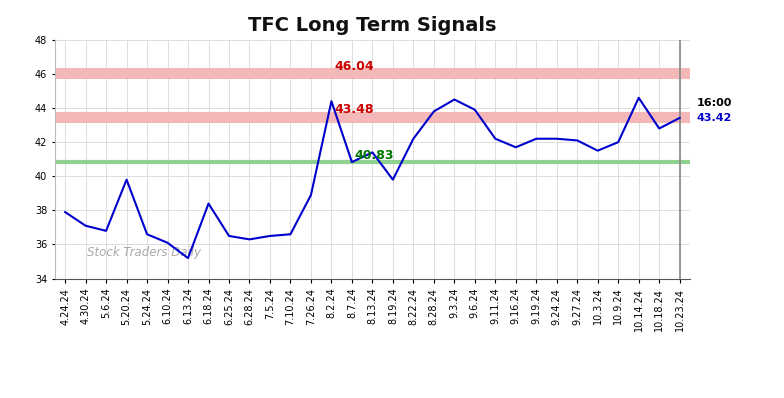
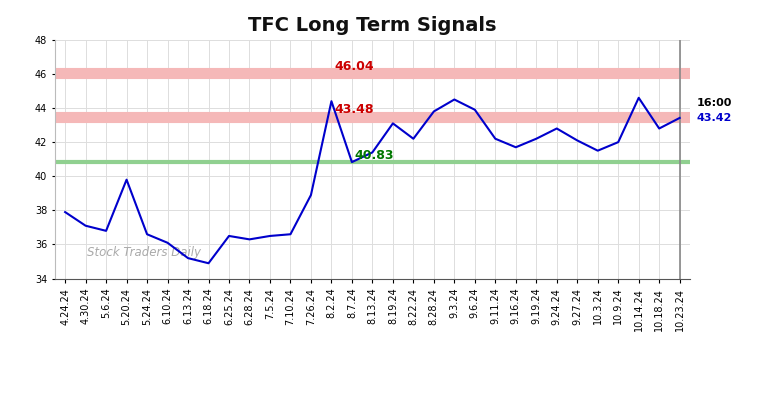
6.18.24: 38.4 -> 34.9
8.19.24: 39.8 -> 43.1
9.24.24: 42.2 -> 42.8
